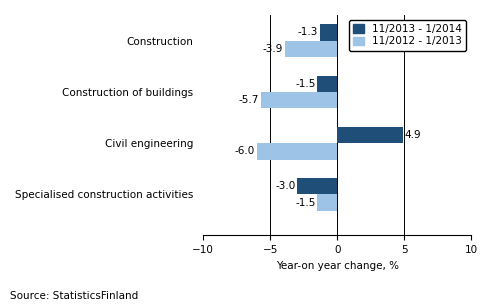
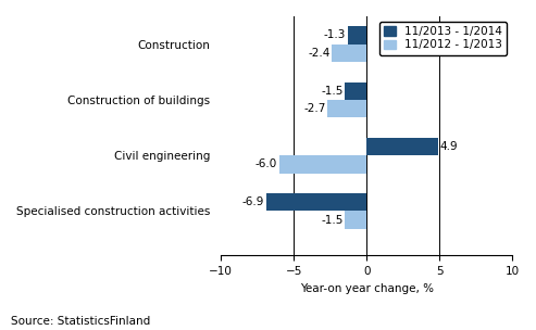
11/2012 - 1/2013/Construction: -3.9 -> -2.4
11/2012 - 1/2013/Construction of buildings: -5.7 -> -2.7
11/2013 - 1/2014/Specialised construction activities: -3.0 -> -6.9
